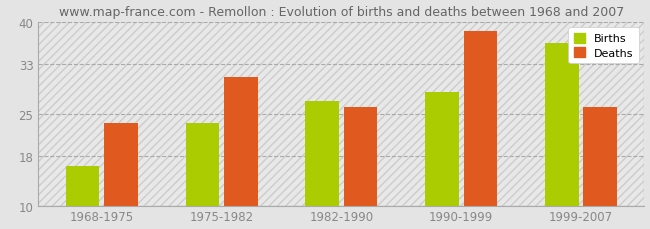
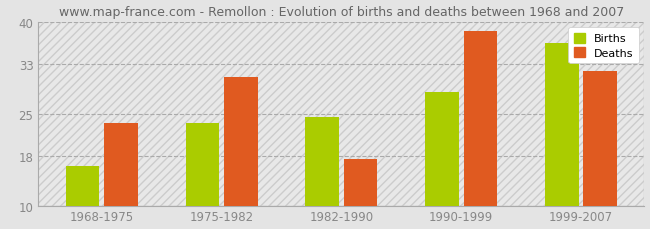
Births/1982-1990: 27.0 -> 24.4
Deaths/1982-1990: 26.0 -> 17.6
Deaths/1999-2007: 26.0 -> 32.0
